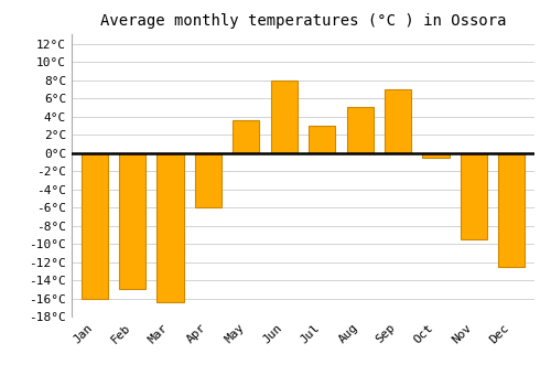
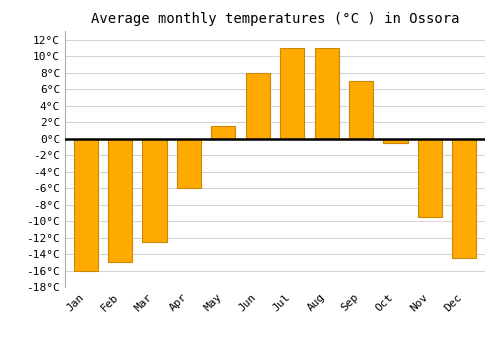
Mar: -16.4°C -> -12.5°C
May: 3.6°C -> 1.5°C
Jul: 3.0°C -> 11.0°C
Aug: 5.0°C -> 11.0°C
Dec: -12.6°C -> -14.5°C
